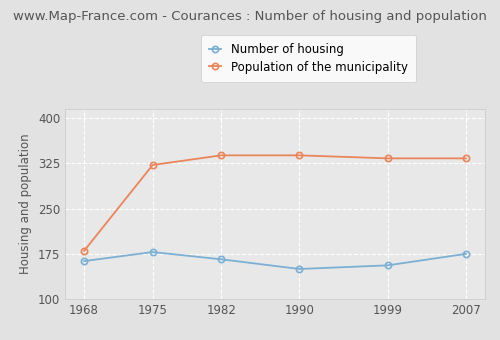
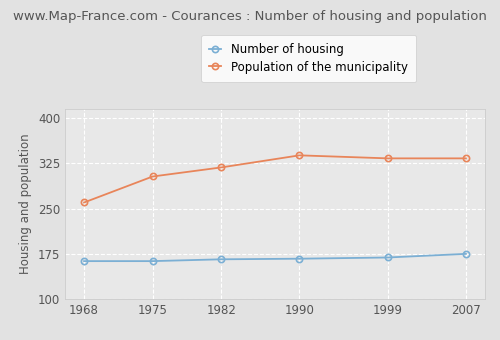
Population of the municipality/1968: 180 -> 260
Number of housing/1975: 178 -> 163
Population of the municipality/1975: 322 -> 303
Population of the municipality/1982: 338 -> 318
Number of housing/1990: 150 -> 167
Number of housing/1999: 156 -> 169
